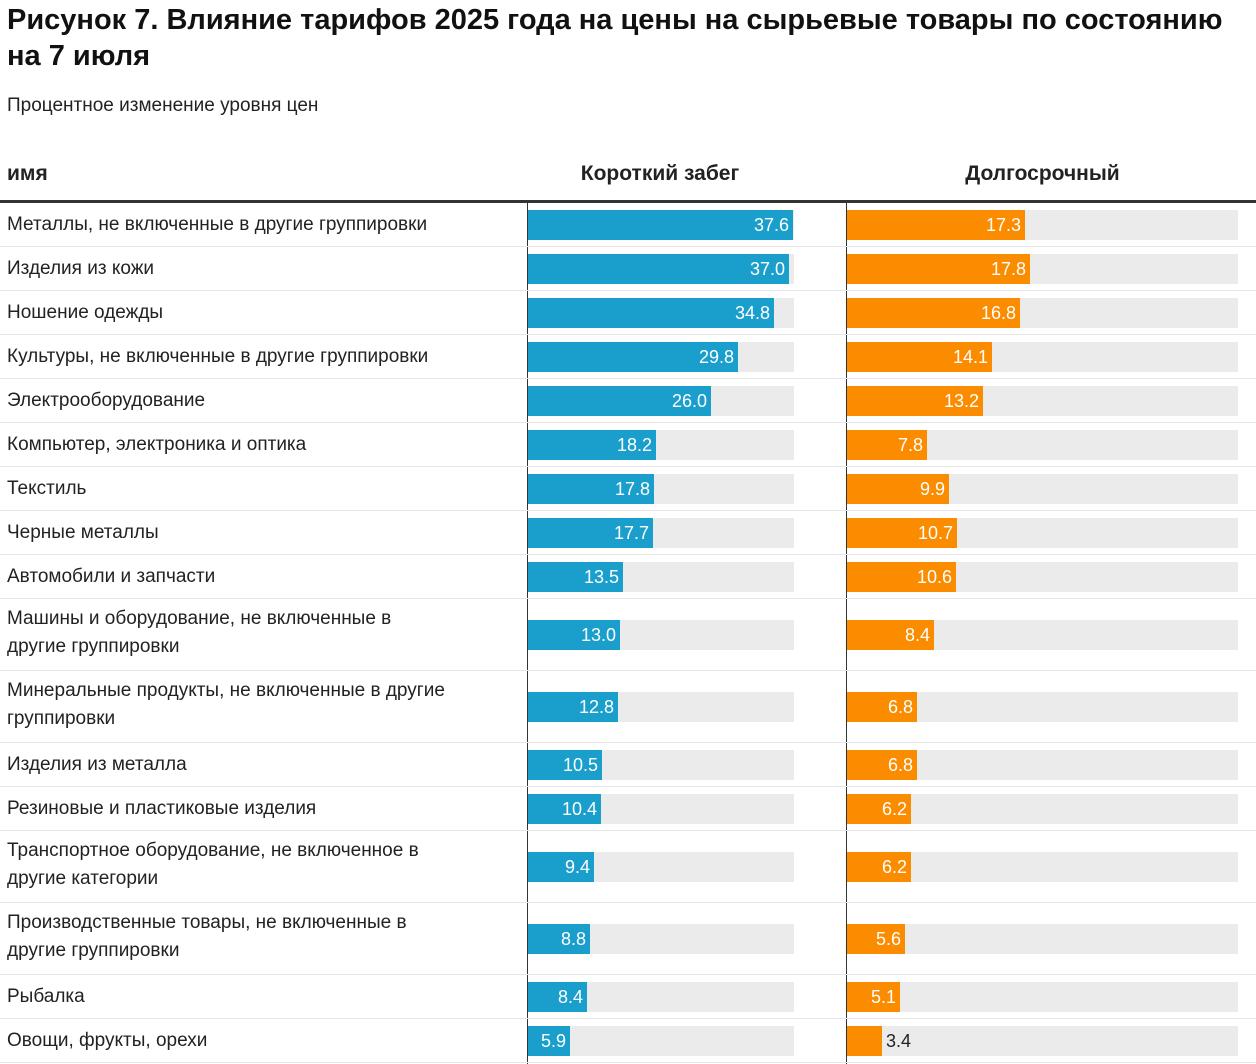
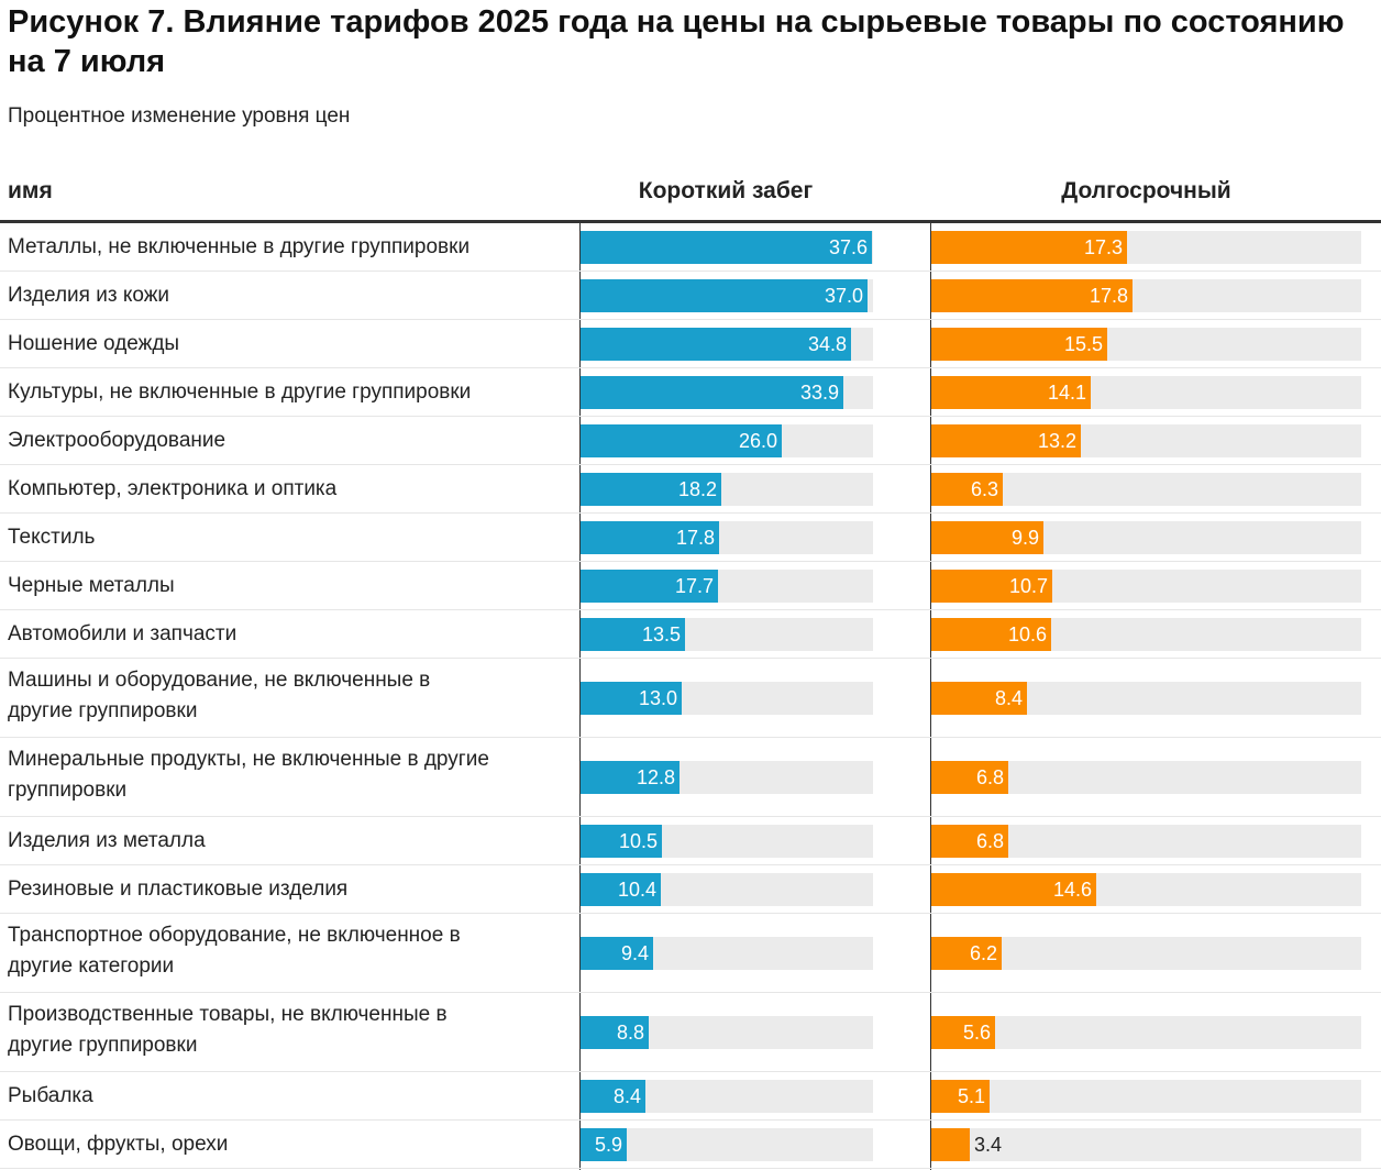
Долгосрочный/Ношение одежды: 16.8 -> 15.5
Короткий забег/Культуры, не включенные в другие группировки: 29.8 -> 33.9
Долгосрочный/Компьютер, электроника и оптика: 7.8 -> 6.3
Долгосрочный/Резиновые и пластиковые изделия: 6.2 -> 14.6
